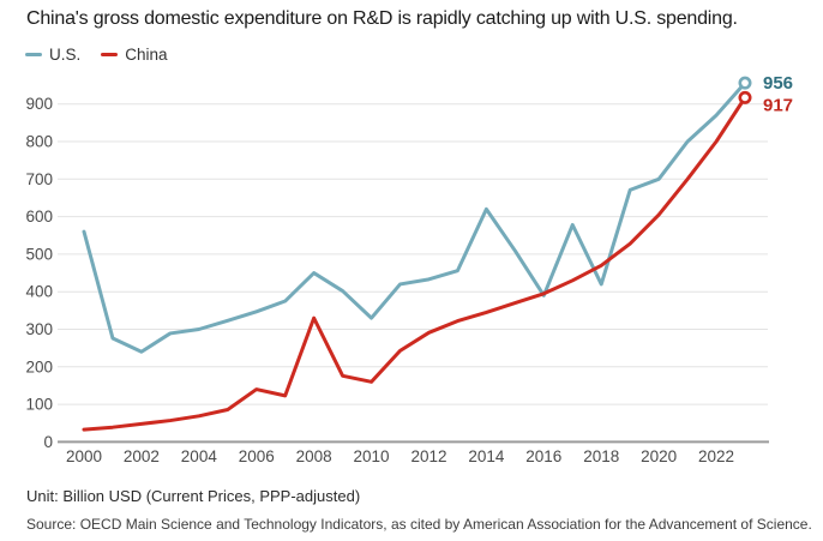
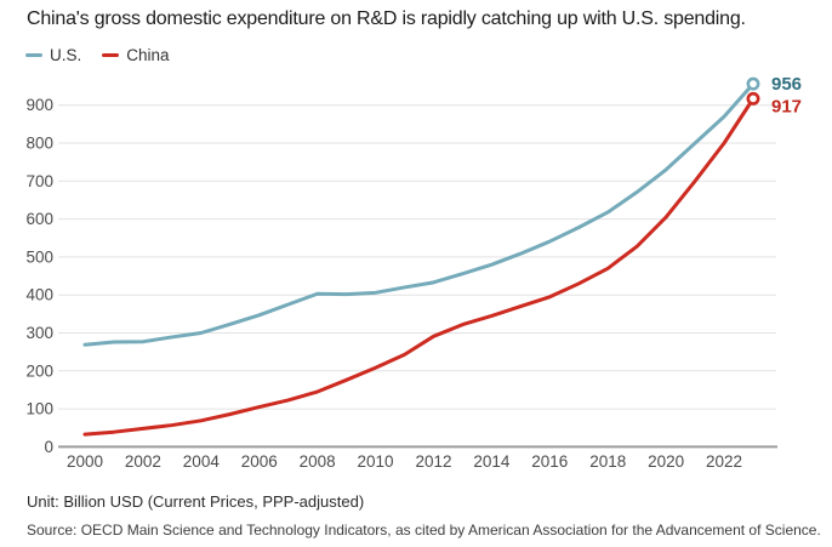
U.S./2000: 560 -> 270
U.S./2002: 240 -> 280
China/2006: 140 -> 100
U.S./2008: 450 -> 400
China/2008: 330 -> 140
U.S./2010: 330 -> 410
China/2010: 160 -> 210
U.S./2014: 620 -> 480
U.S./2016: 390 -> 540
U.S./2018: 420 -> 620
U.S./2020: 700 -> 730
